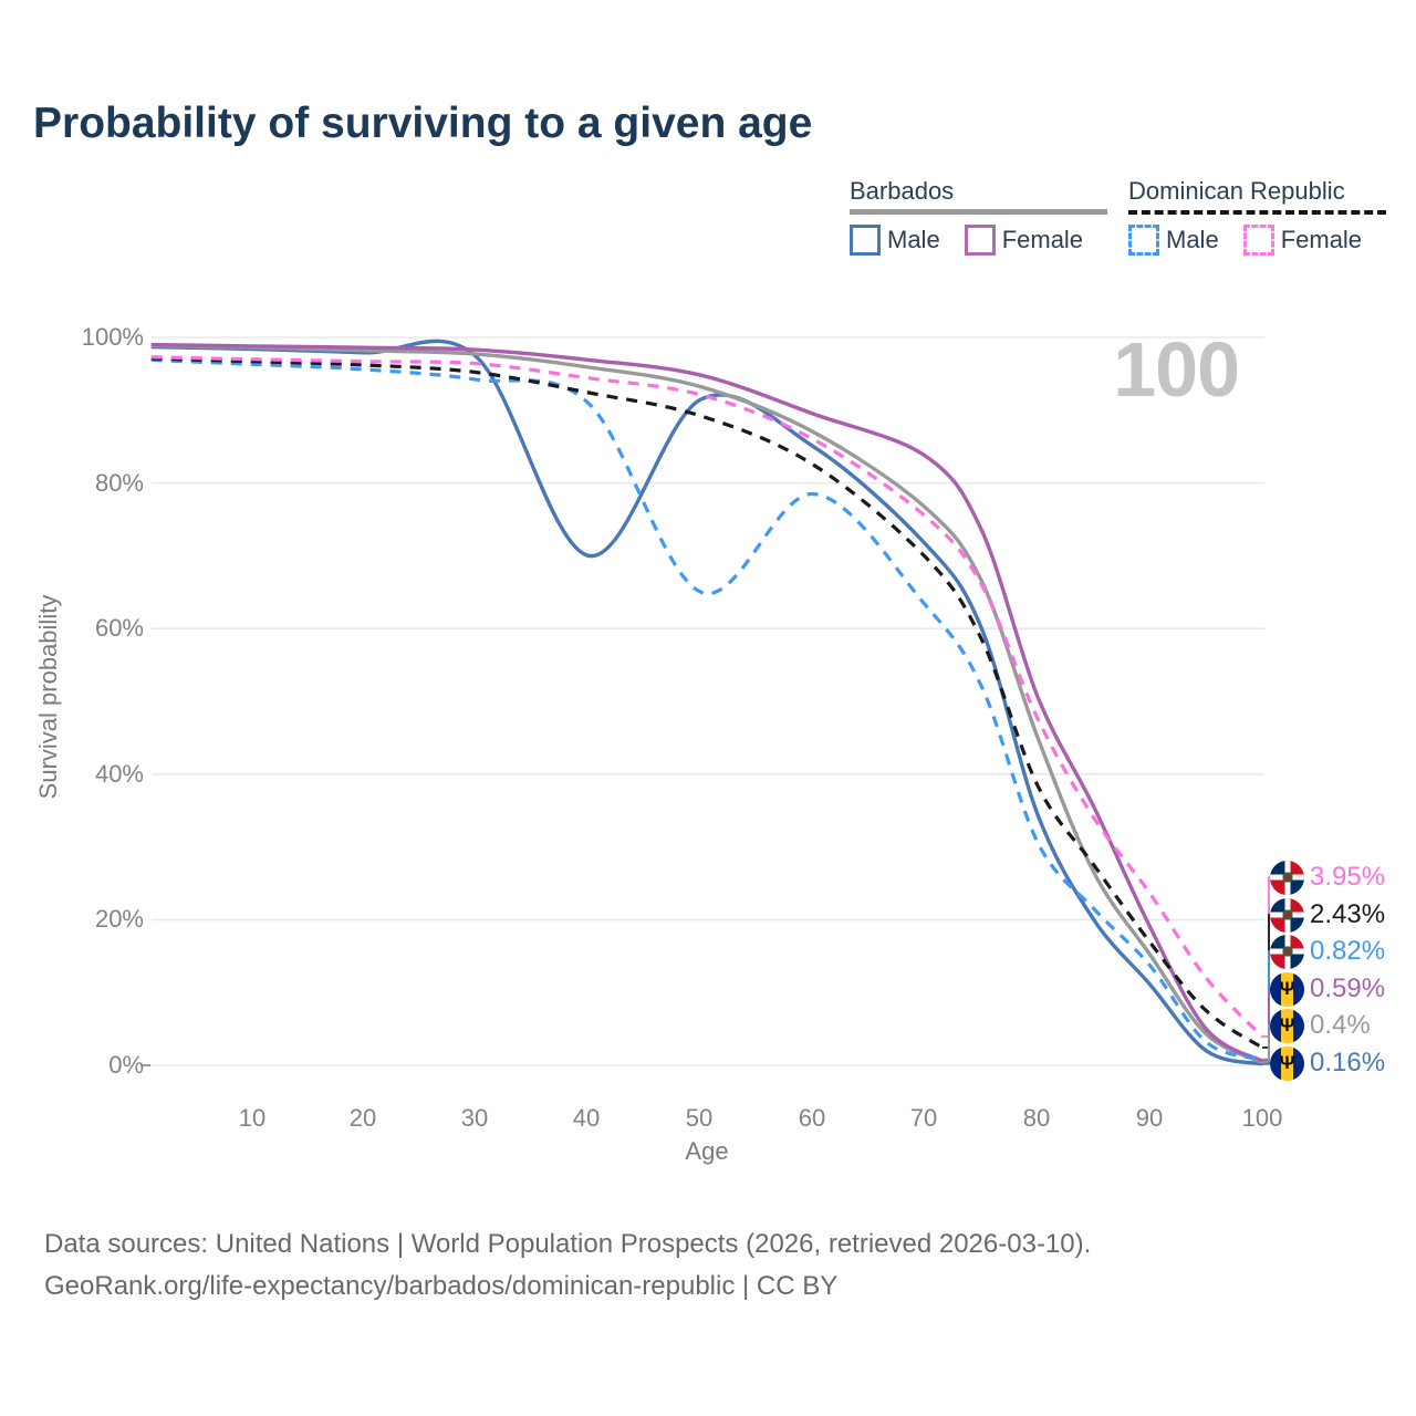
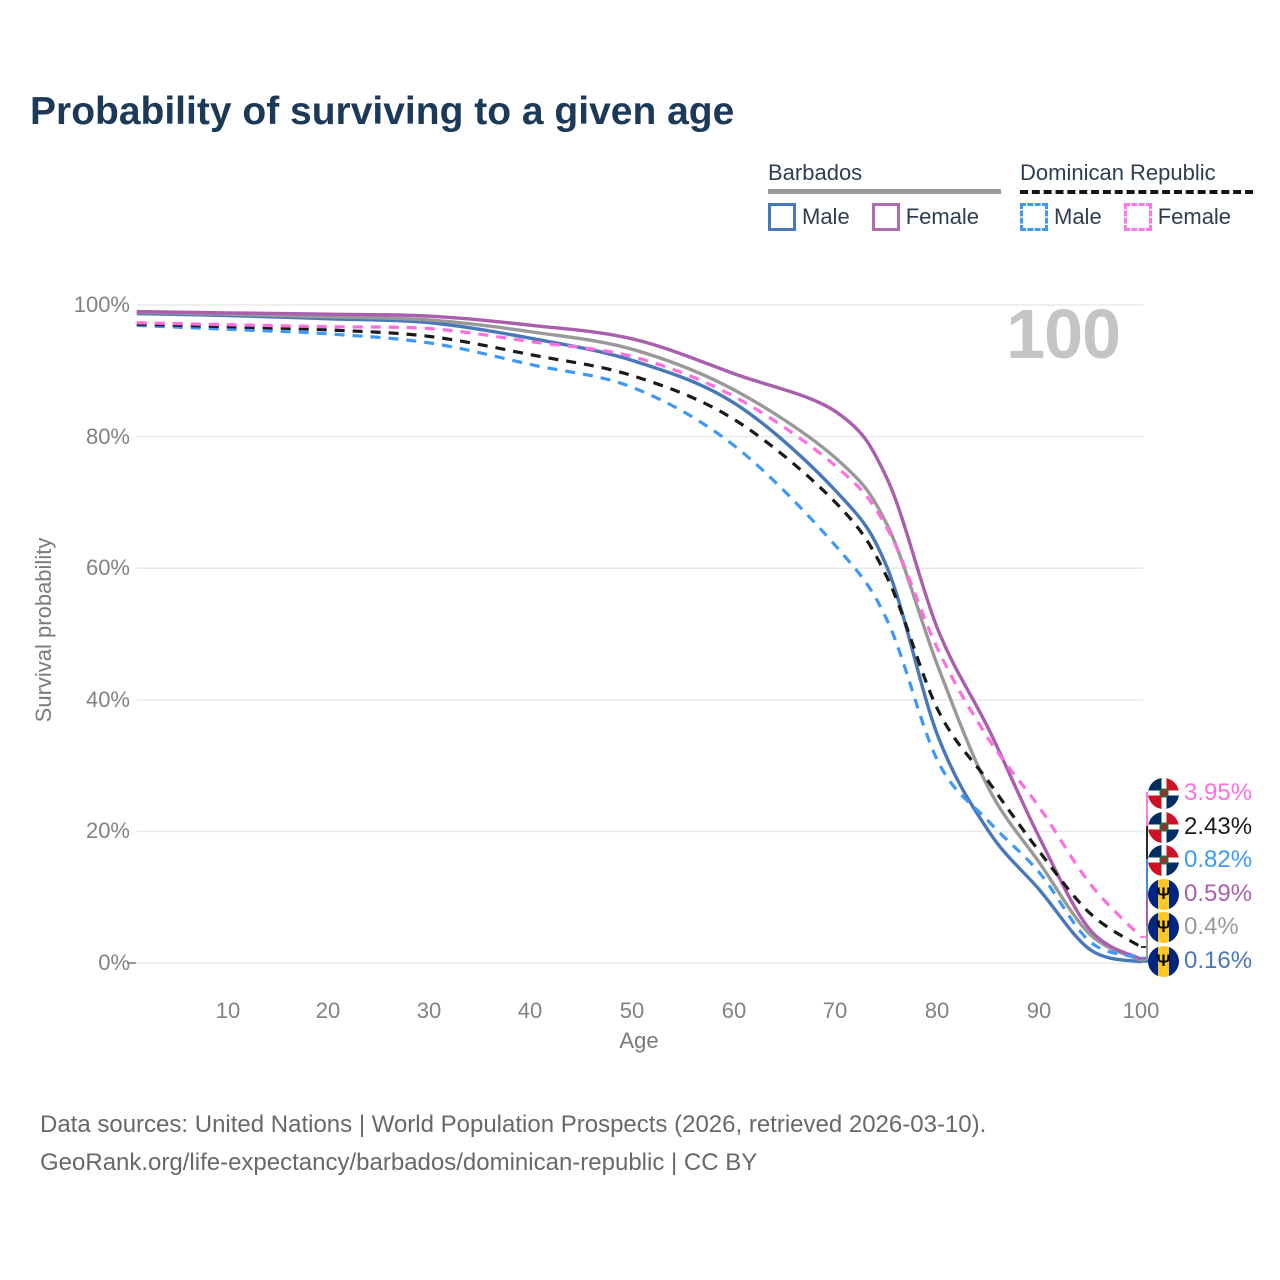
Barbados Male/40: 70% -> 95%
Dominican Republic Male/50: 65% -> 87%
